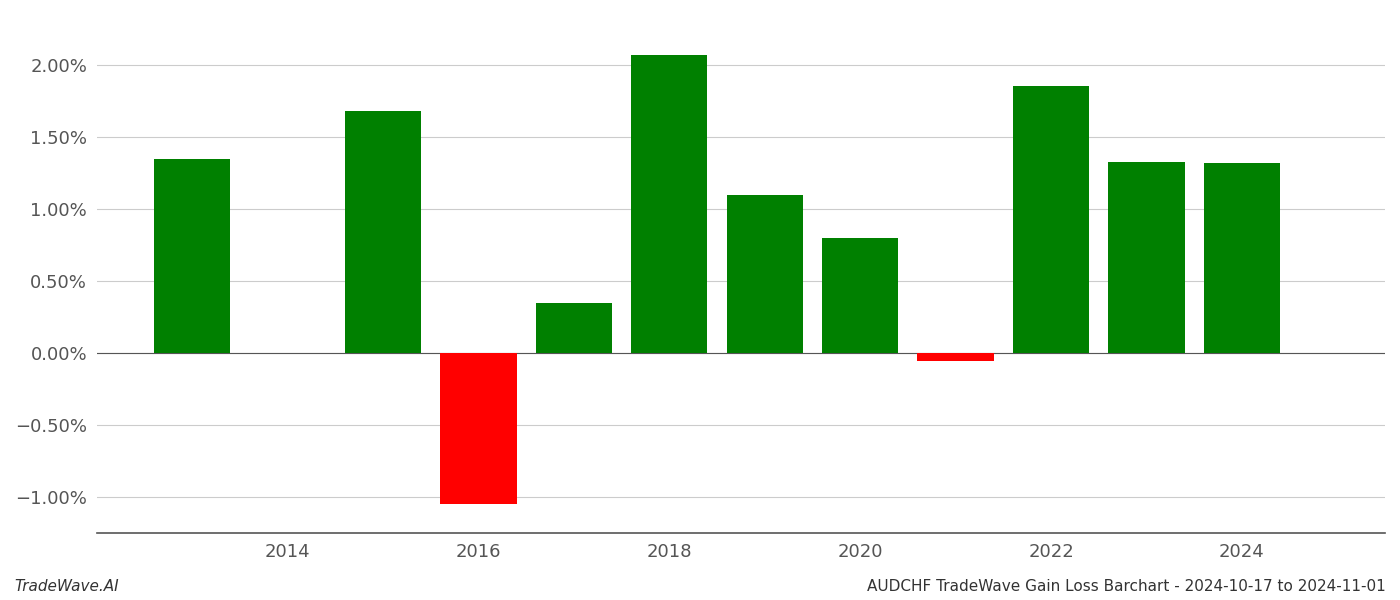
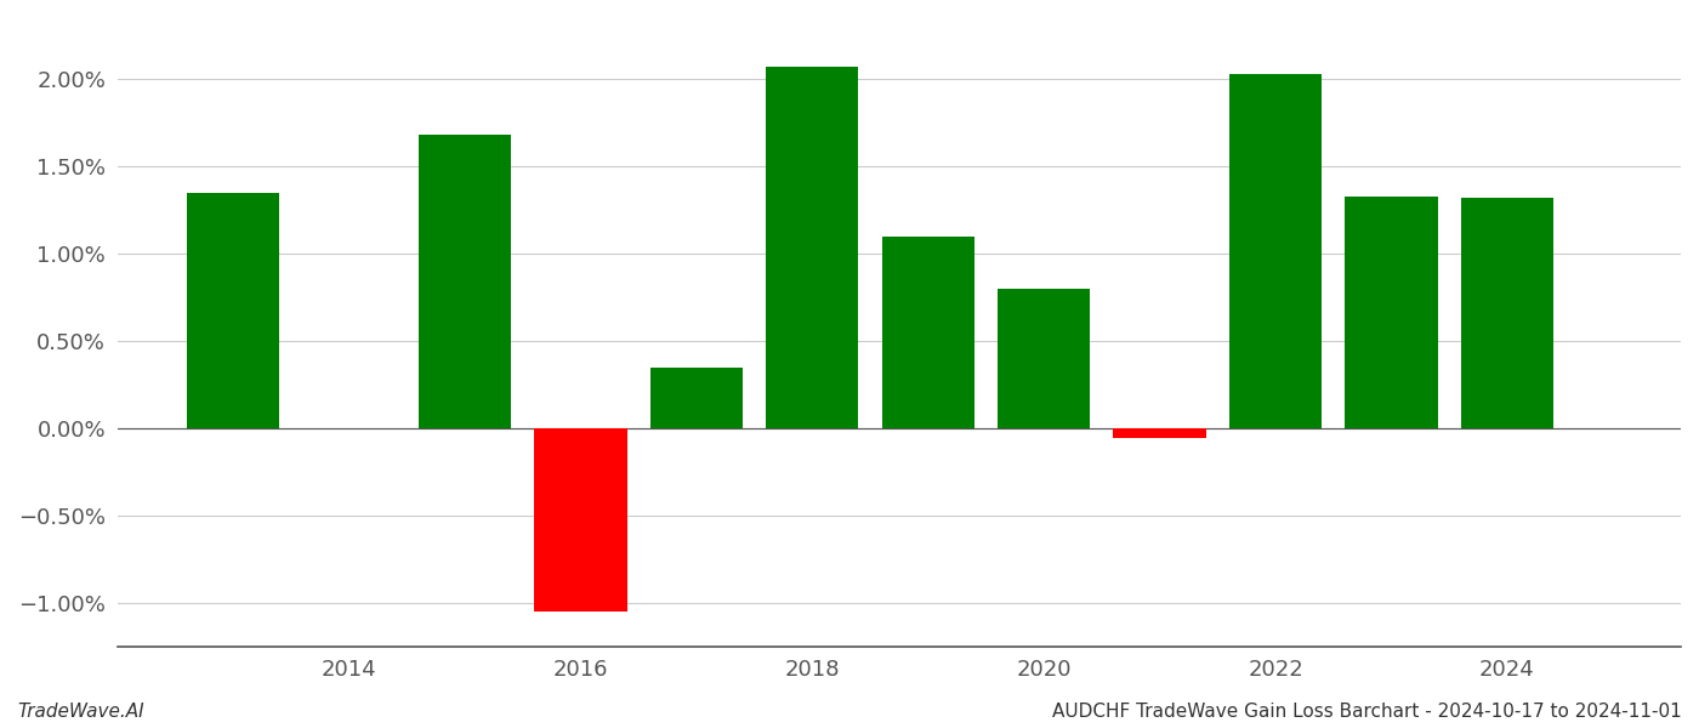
2022: 1.86% -> 2.03%
